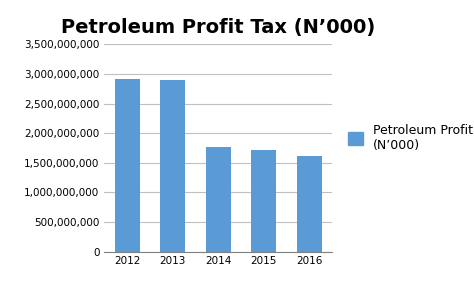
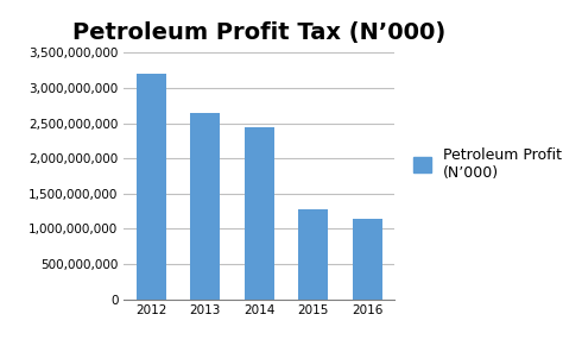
2012: 2,920,000,000 -> 3,200,000,000
2013: 2,900,000,000 -> 2,650,000,000
2014: 1,760,000,000 -> 2,450,000,000
2015: 1,720,000,000 -> 1,280,000,000
2016: 1,620,000,000 -> 1,140,000,000
